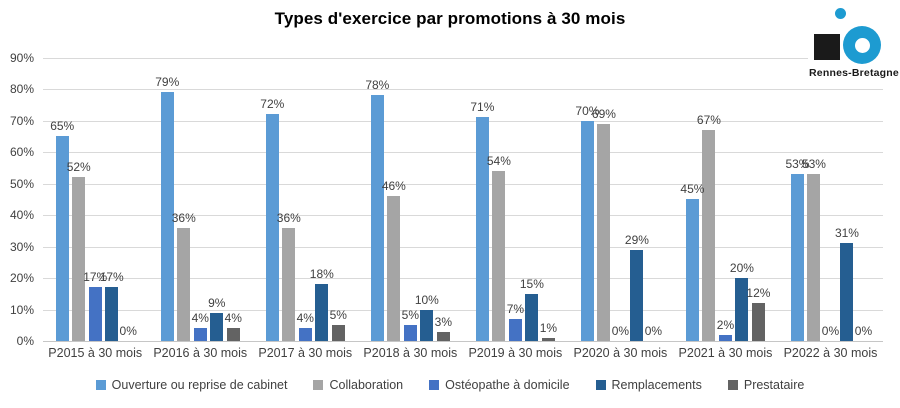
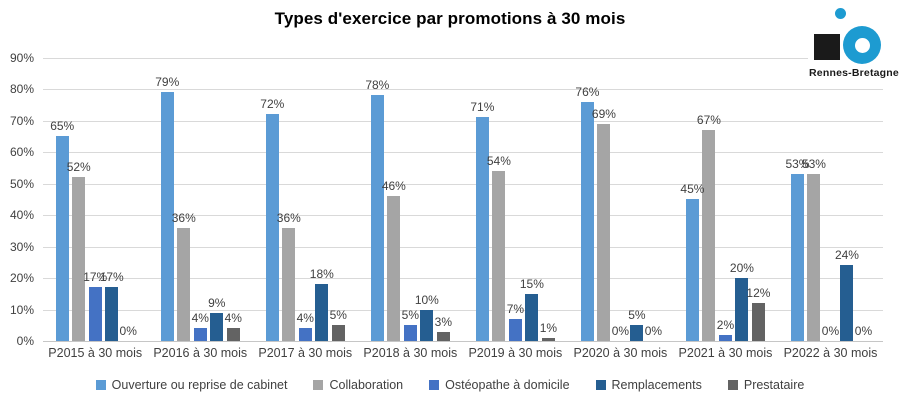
Ouverture ou reprise de cabinet/P2020 à 30 mois: 70% -> 76%
Remplacements/P2020 à 30 mois: 29% -> 5%
Remplacements/P2022 à 30 mois: 31% -> 24%
